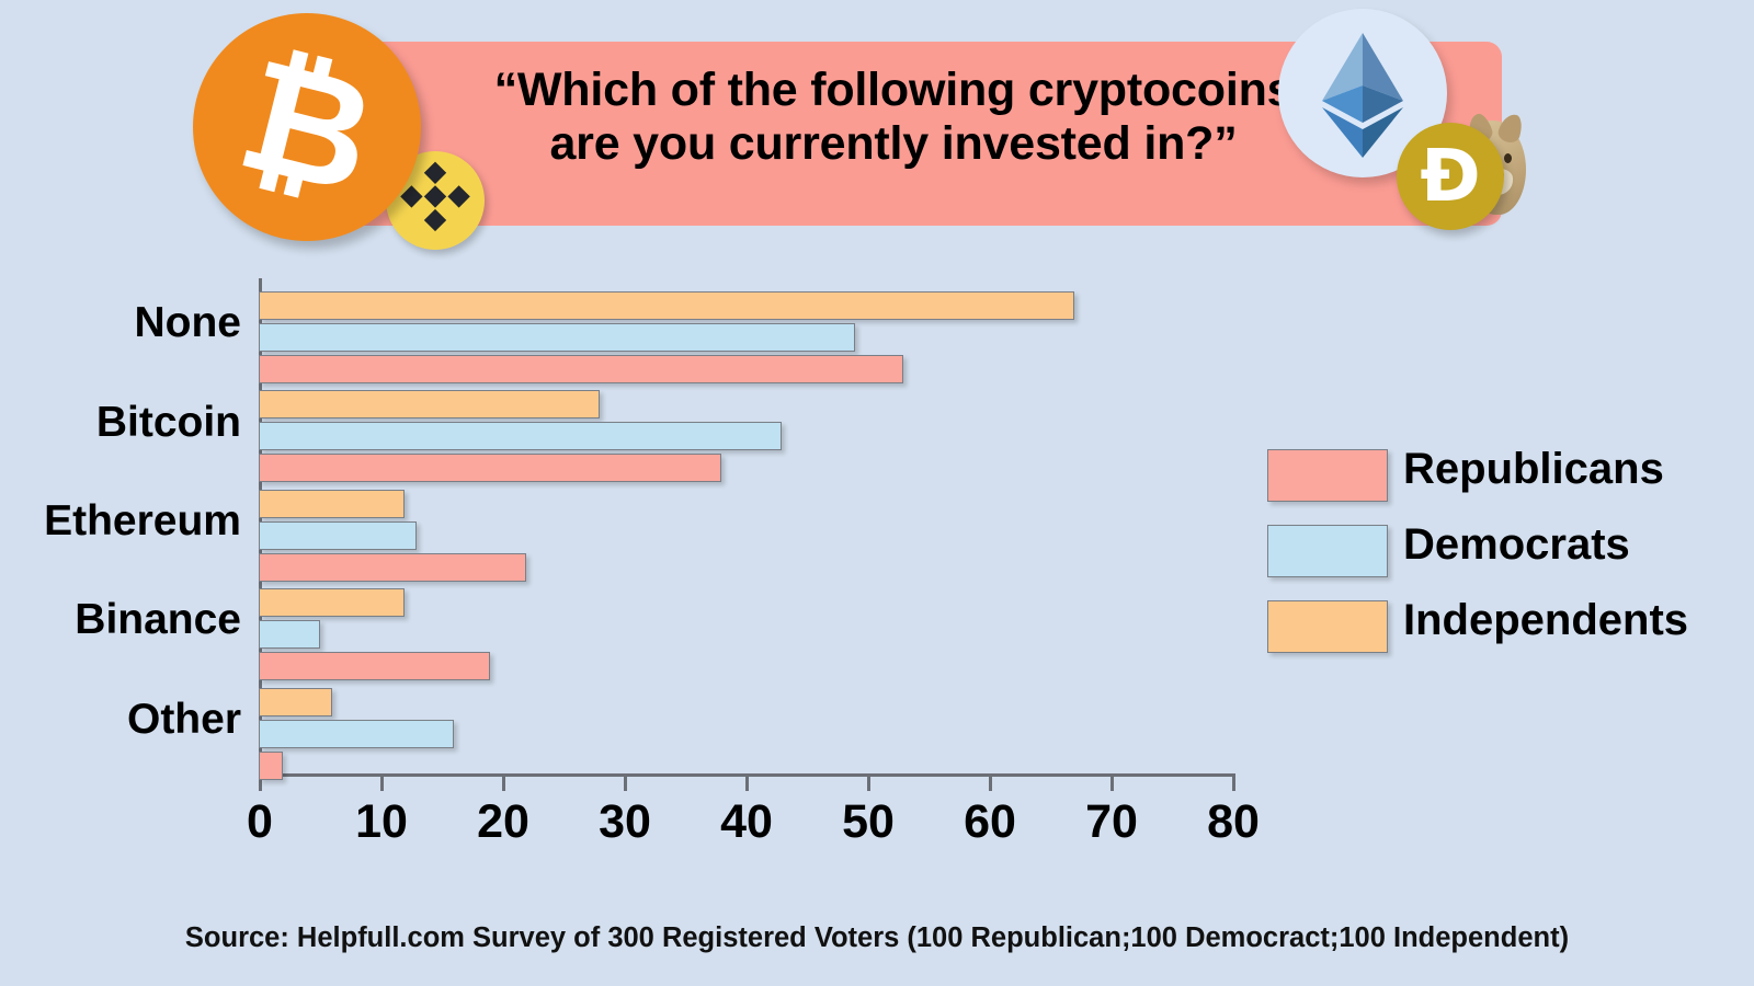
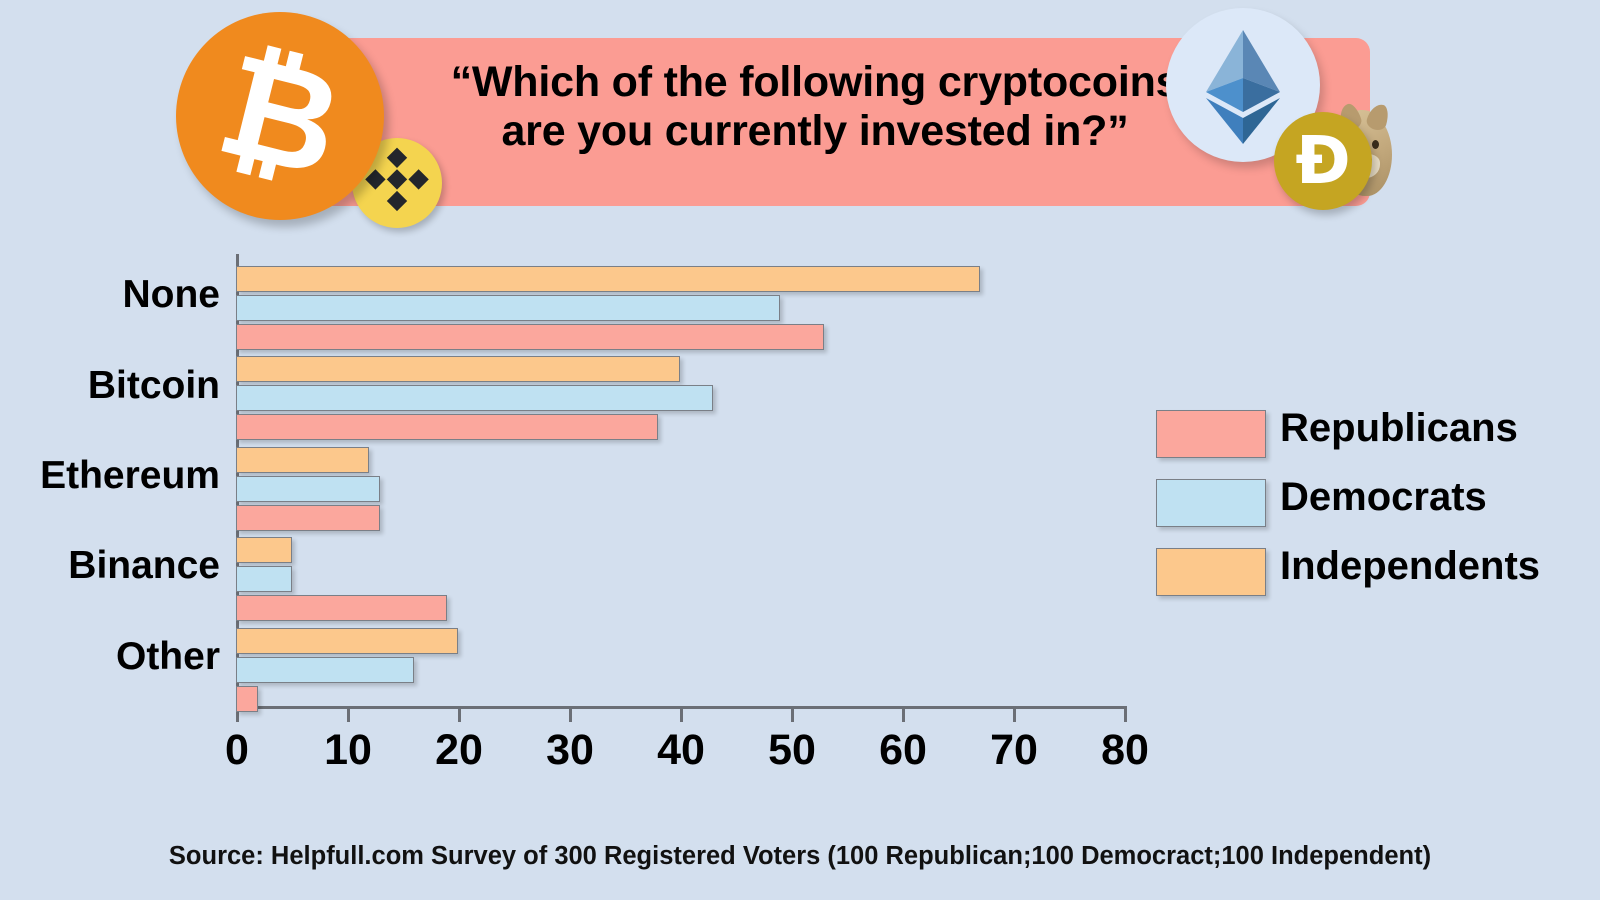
Independents/Bitcoin: 28 -> 40
Republicans/Ethereum: 22 -> 13
Independents/Binance: 12 -> 5
Independents/Other: 6 -> 20
